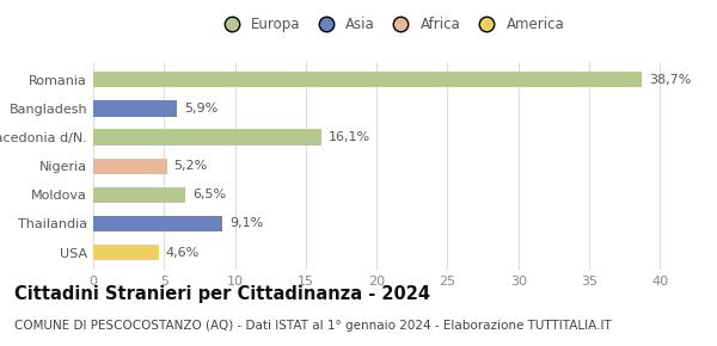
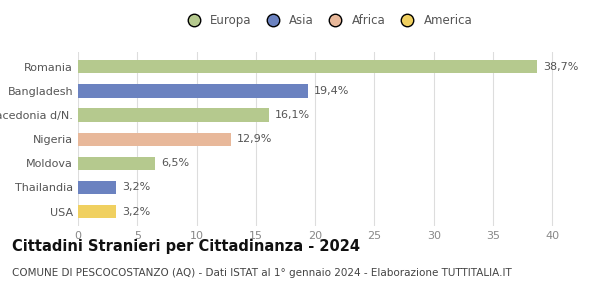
Bangladesh: 5,9% -> 19,4%
Nigeria: 5,2% -> 12,9%
Thailandia: 9,1% -> 3,2%
USA: 4,6% -> 3,2%
